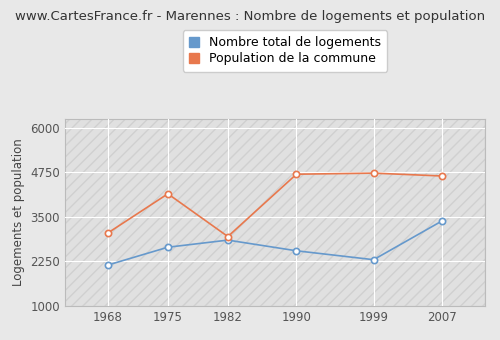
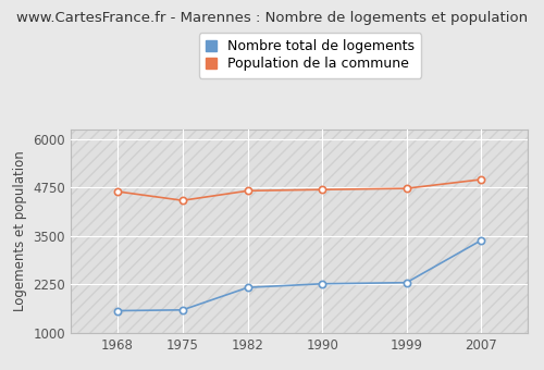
Nombre total de logements/1968: 2150 -> 1580
Population de la commune/1968: 3050 -> 4650
Nombre total de logements/1975: 2650 -> 1600
Population de la commune/1975: 4150 -> 4420
Nombre total de logements/1982: 2850 -> 2180
Population de la commune/1982: 2950 -> 4670
Nombre total de logements/1990: 2550 -> 2270
Population de la commune/2007: 4650 -> 4960
